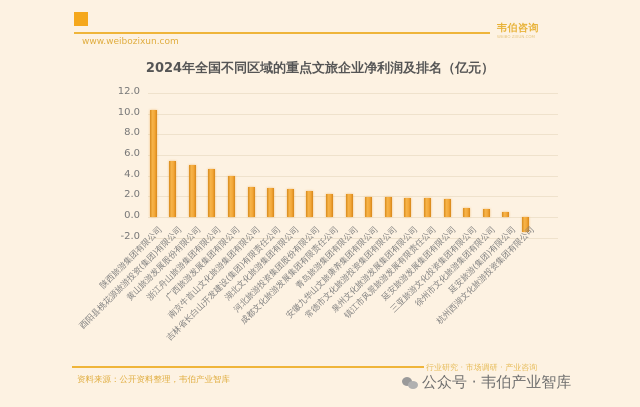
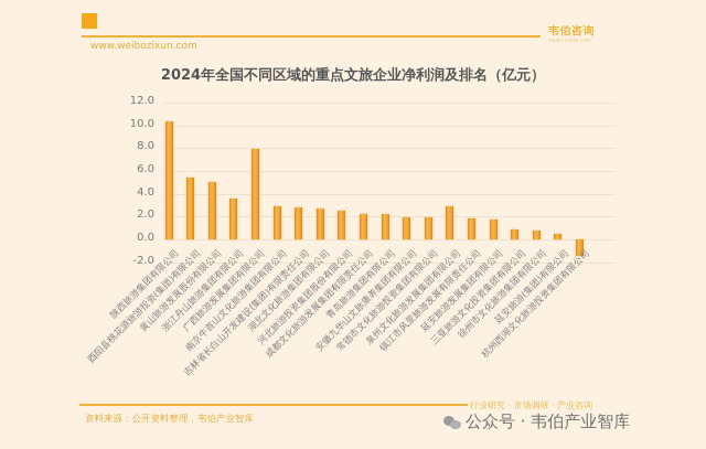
浙江舟山旅游集团有限公司: 4.6 -> 3.6
广西旅游发展集团有限公司: 4.0 -> 7.9
泉州文化旅游发展集团有限公司: 1.8 -> 2.9
